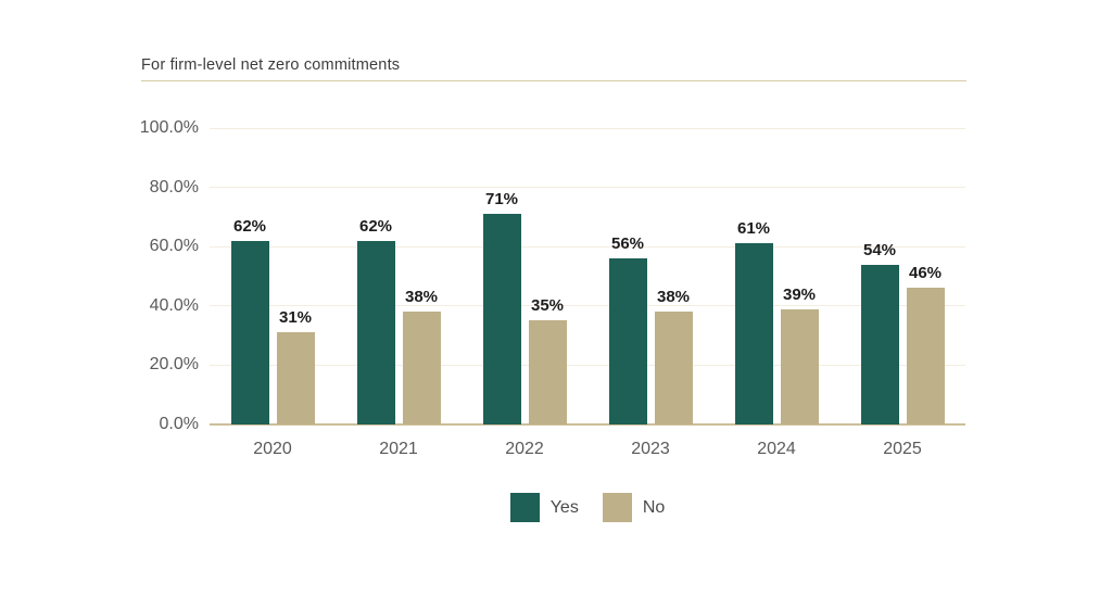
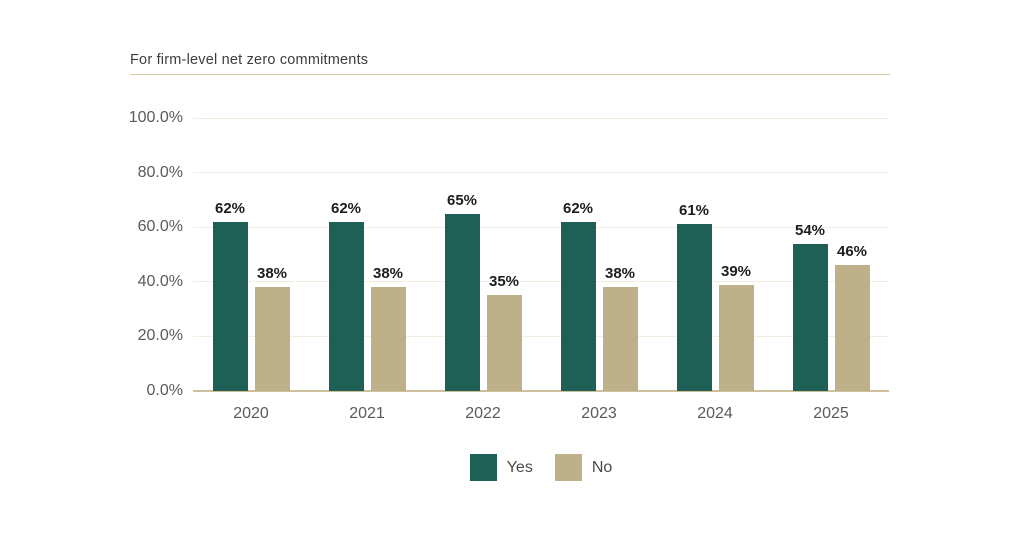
No/2020: 31% -> 38%
Yes/2022: 71% -> 65%
Yes/2023: 56% -> 62%
